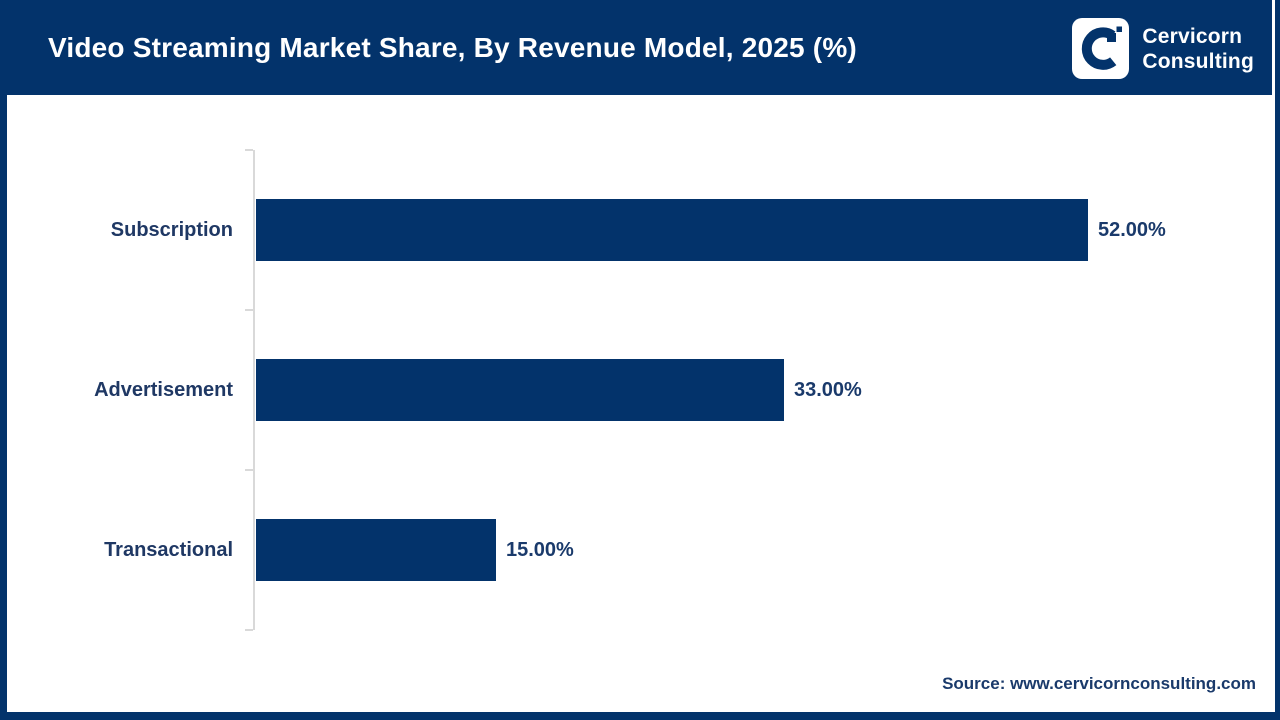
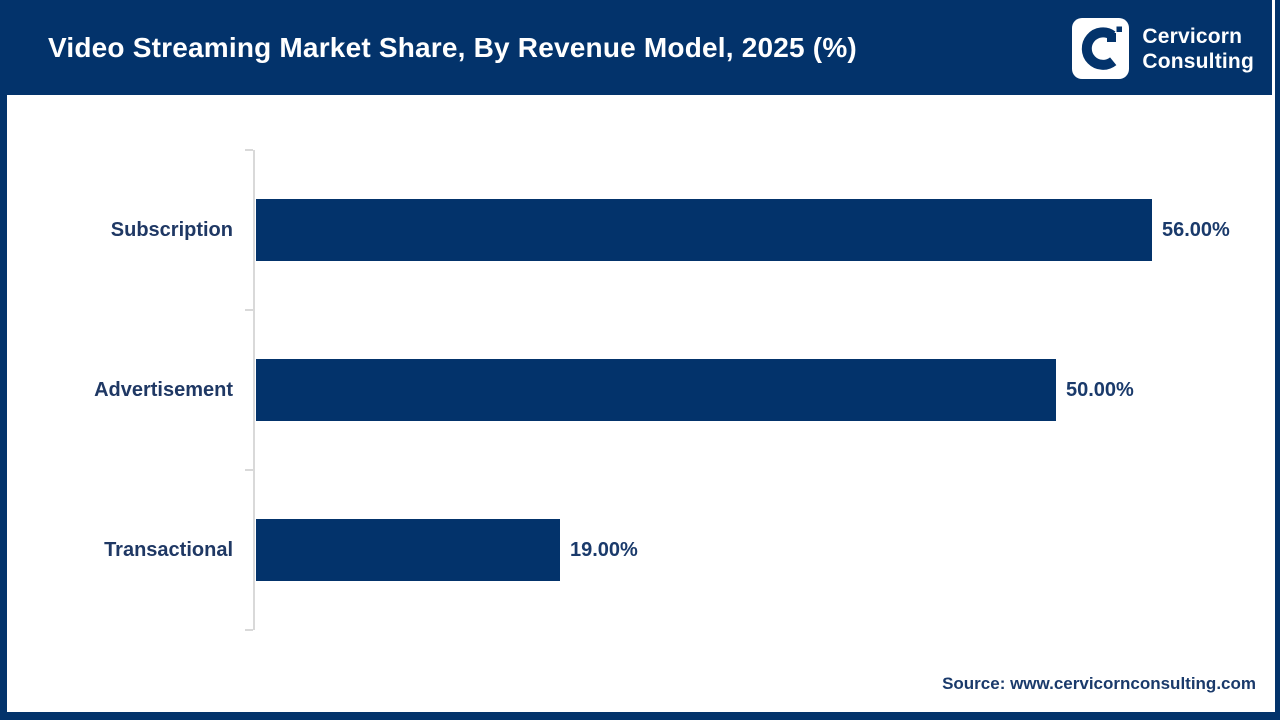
Subscription: 52.00% -> 56.00%
Advertisement: 33.00% -> 50.00%
Transactional: 15.00% -> 19.00%
